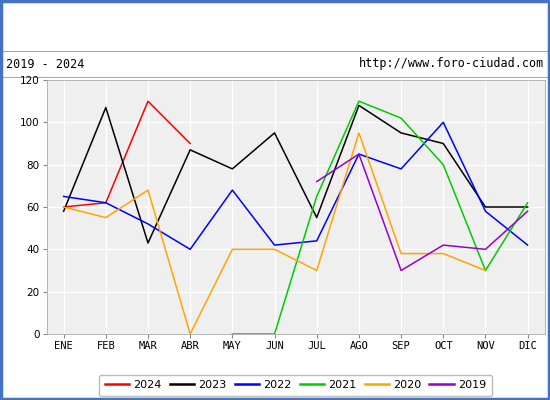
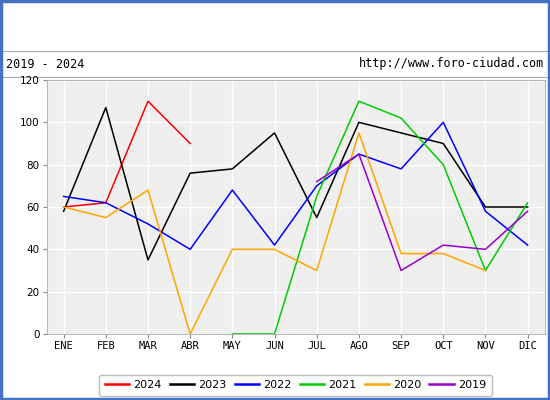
2023/MAR: 43 -> 35
2023/ABR: 87 -> 76
2022/JUL: 44 -> 70
2023/AGO: 108 -> 100
